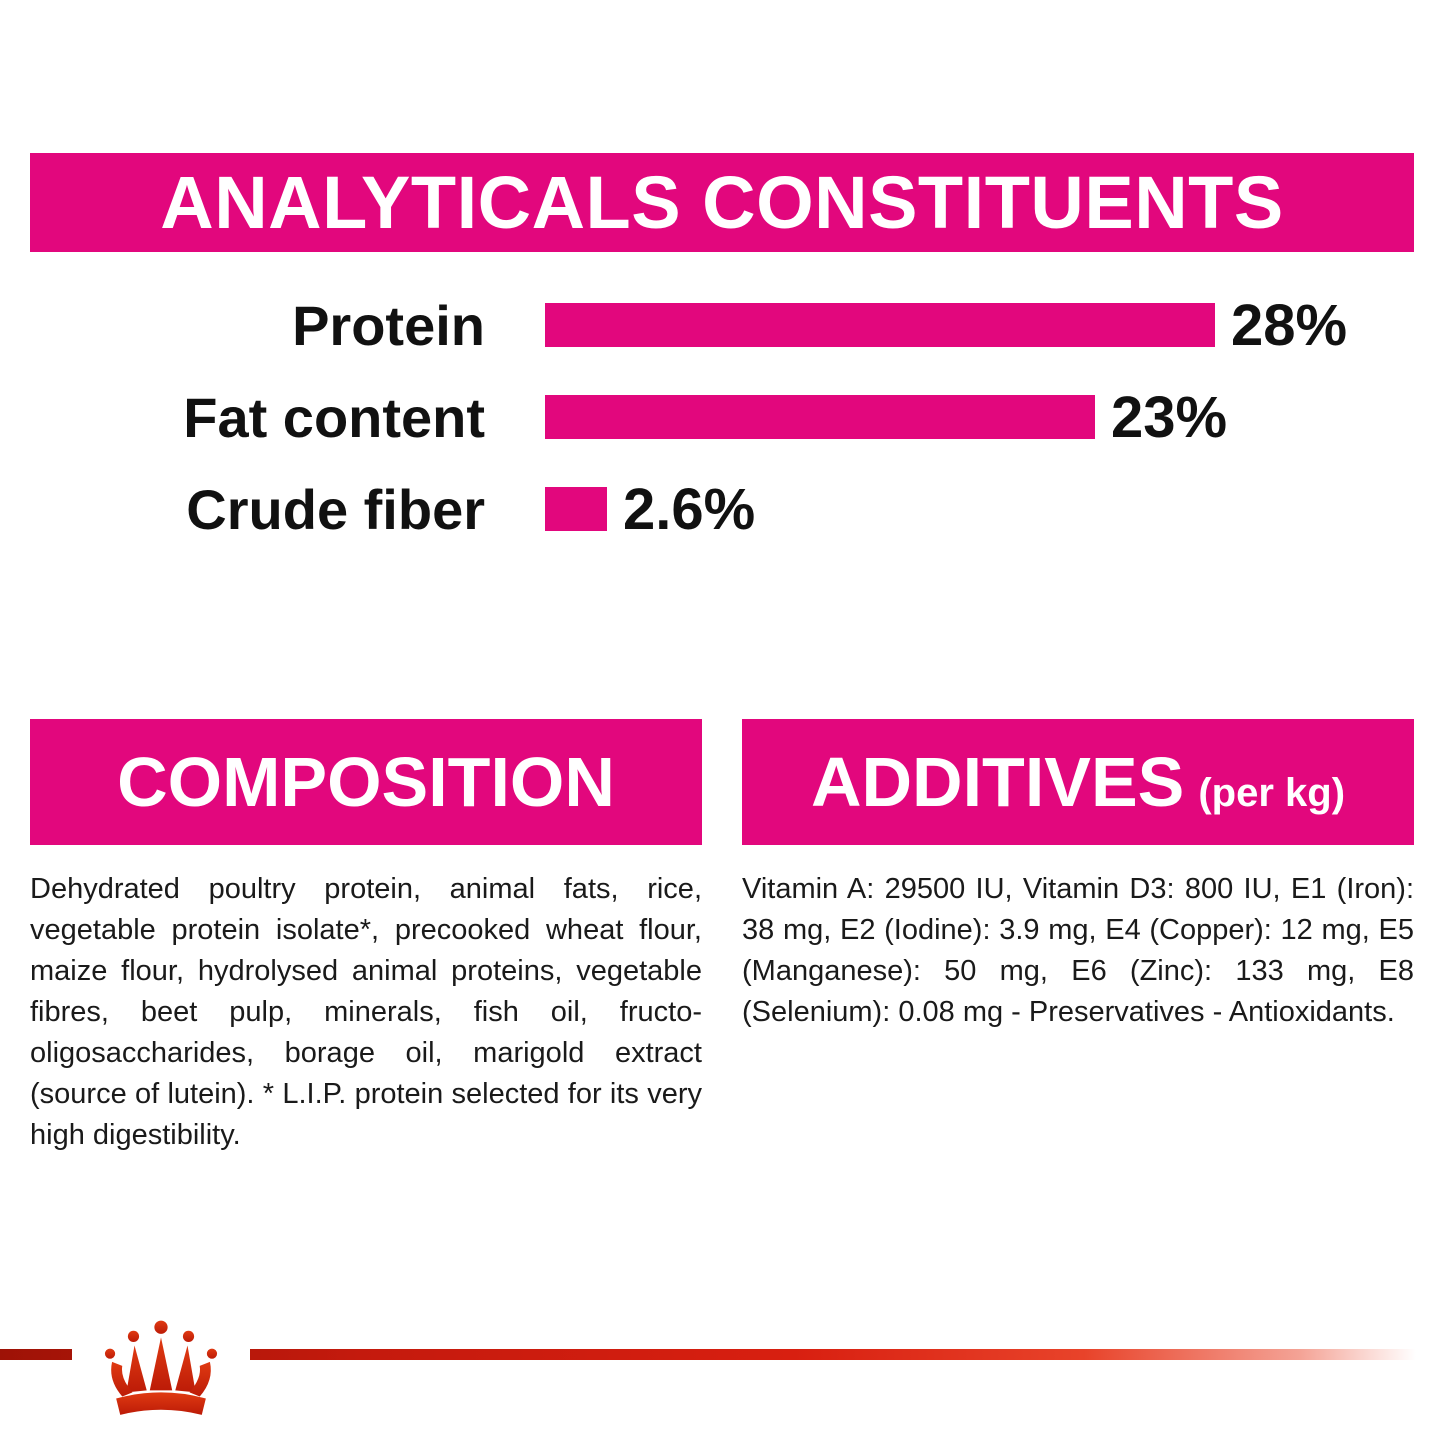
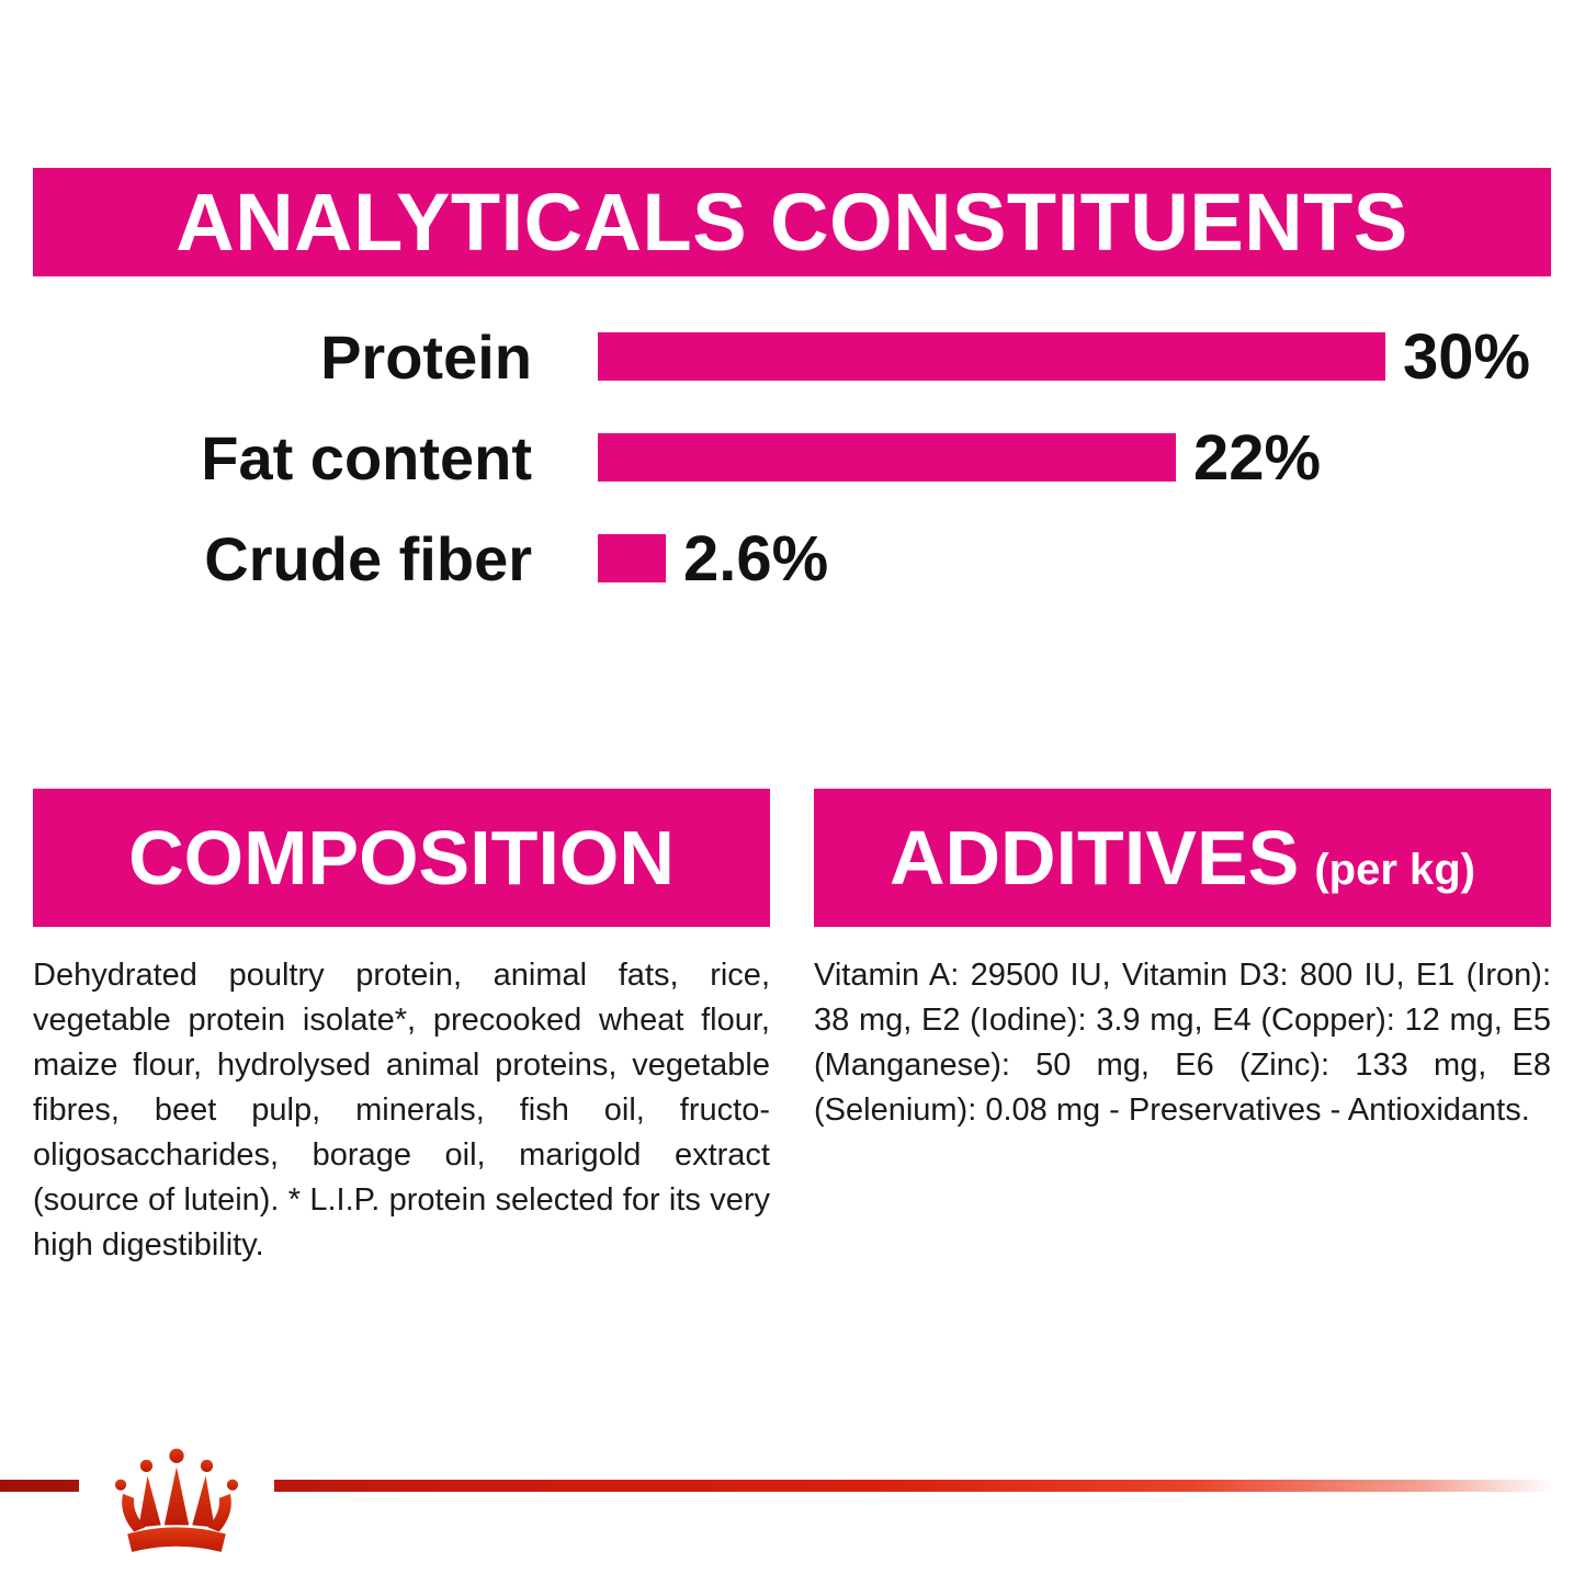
Protein: 28% -> 30%
Fat content: 23% -> 22%
